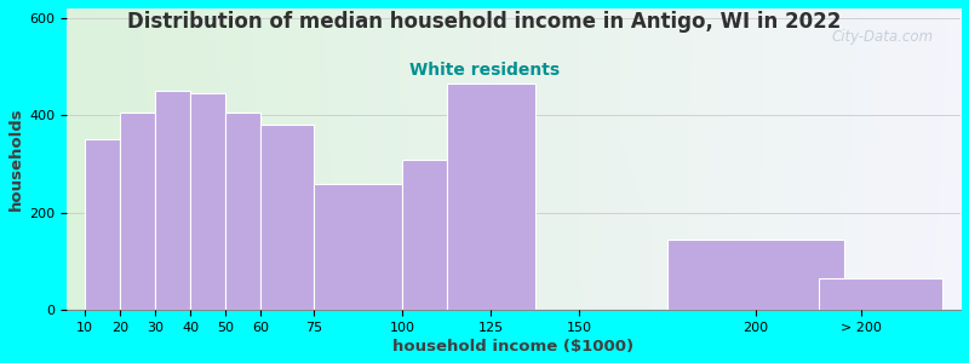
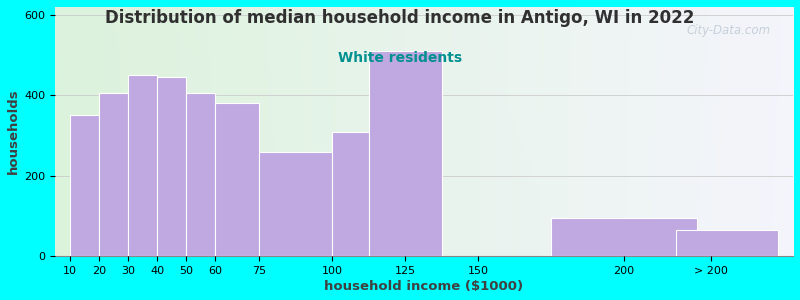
125: 465 -> 510
200: 145 -> 95
